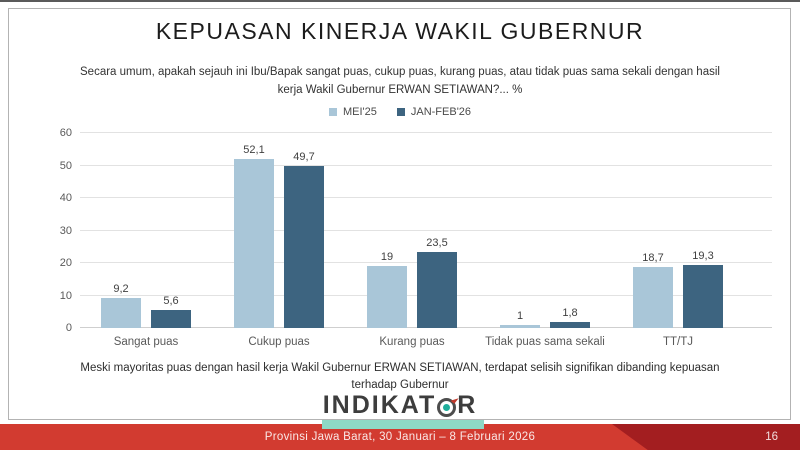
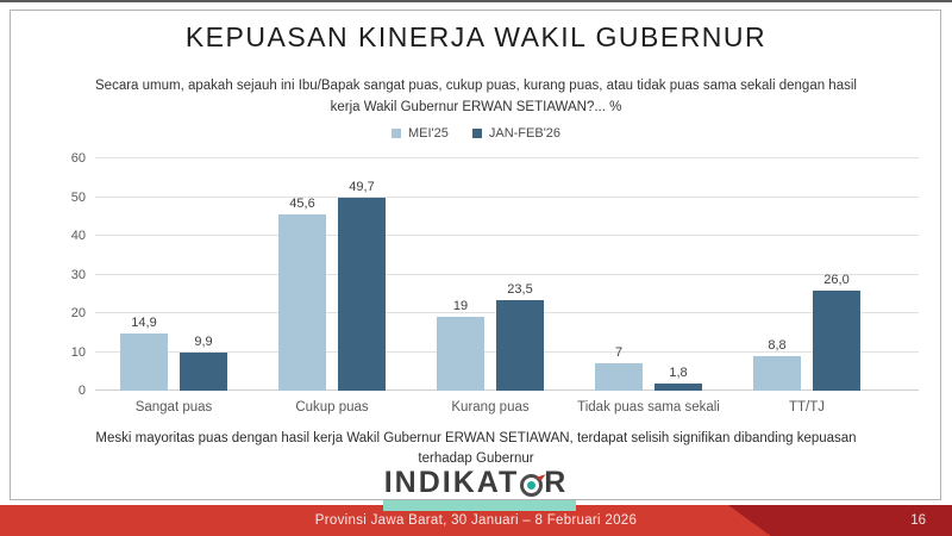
MEI'25/Sangat puas: 9,2 -> 14,9
JAN-FEB'26/Sangat puas: 5,6 -> 9,9
MEI'25/Cukup puas: 52,1 -> 45,6
MEI'25/Tidak puas sama sekali: 1 -> 7
MEI'25/TT/TJ: 18,7 -> 8,8
JAN-FEB'26/TT/TJ: 19,3 -> 26,0
